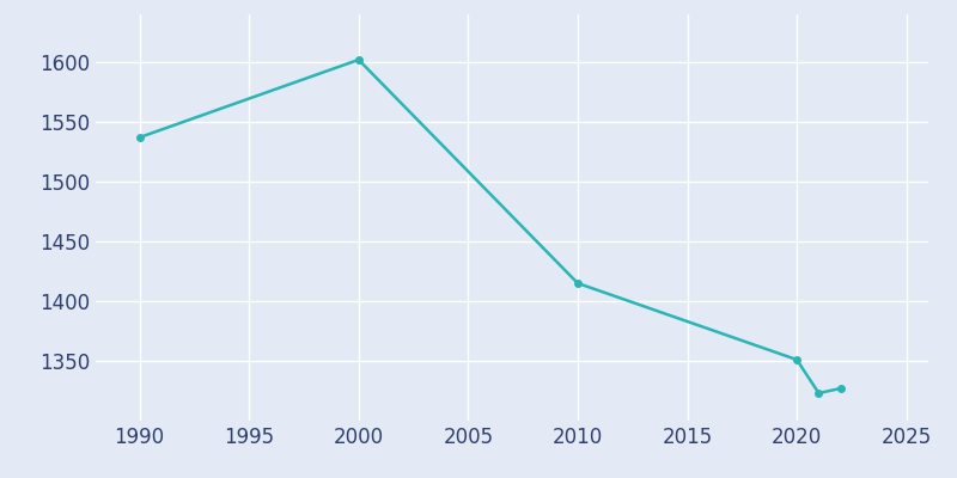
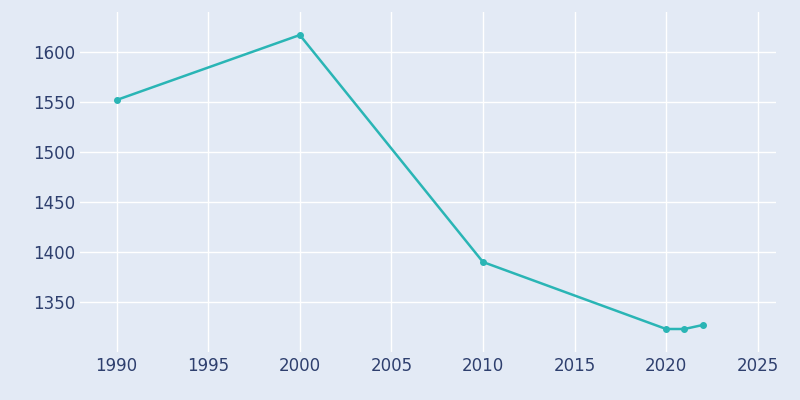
1990: 1537 -> 1552
2000: 1602 -> 1617
2010: 1415 -> 1390
2020: 1351 -> 1323
